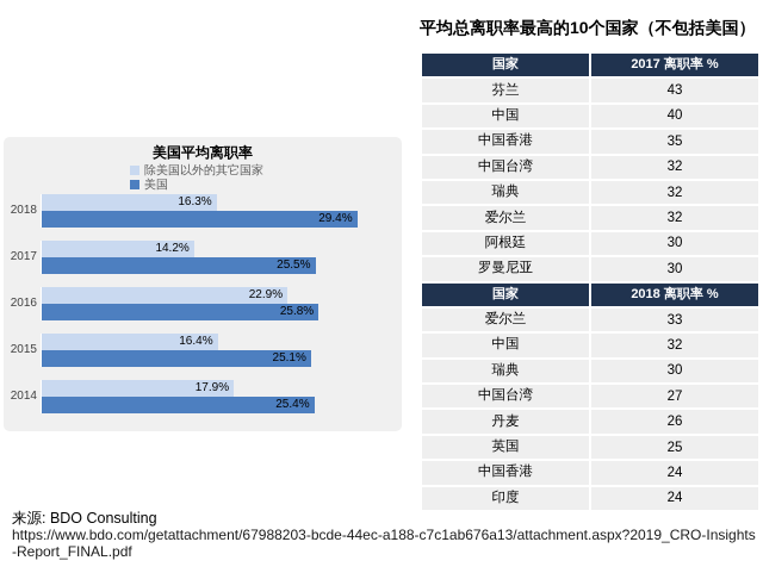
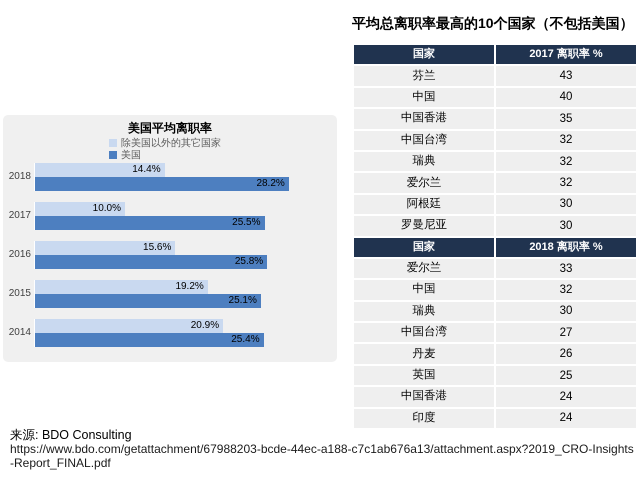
除美国以外的其它国家/2018: 16.3% -> 14.4%
美国/2018: 29.4% -> 28.2%
除美国以外的其它国家/2017: 14.2% -> 10.0%
除美国以外的其它国家/2016: 22.9% -> 15.6%
除美国以外的其它国家/2015: 16.4% -> 19.2%
除美国以外的其它国家/2014: 17.9% -> 20.9%
